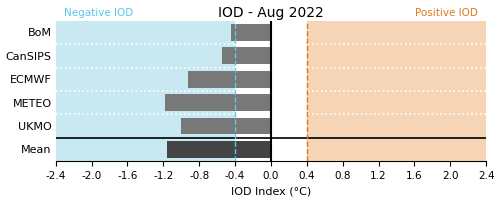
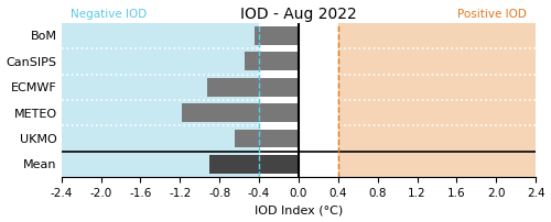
UKMO: -1.00 -> -0.65
Mean: -1.16 -> -0.90
